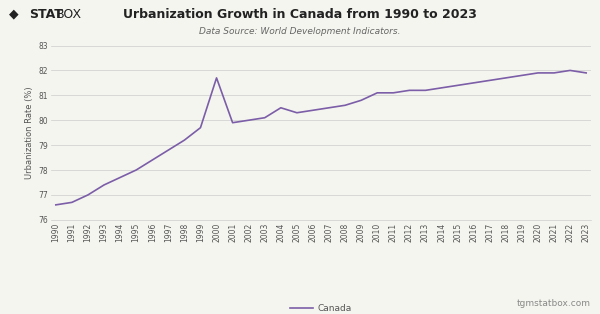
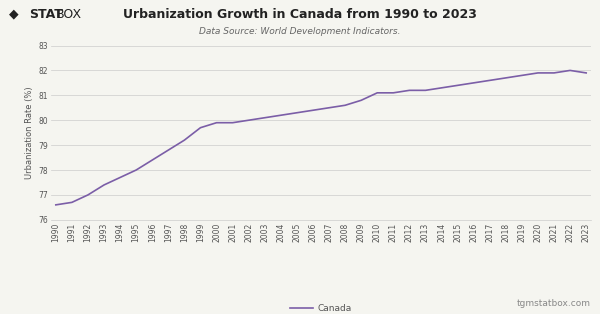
2000: 81.7 -> 79.9
2004: 80.5 -> 80.2
